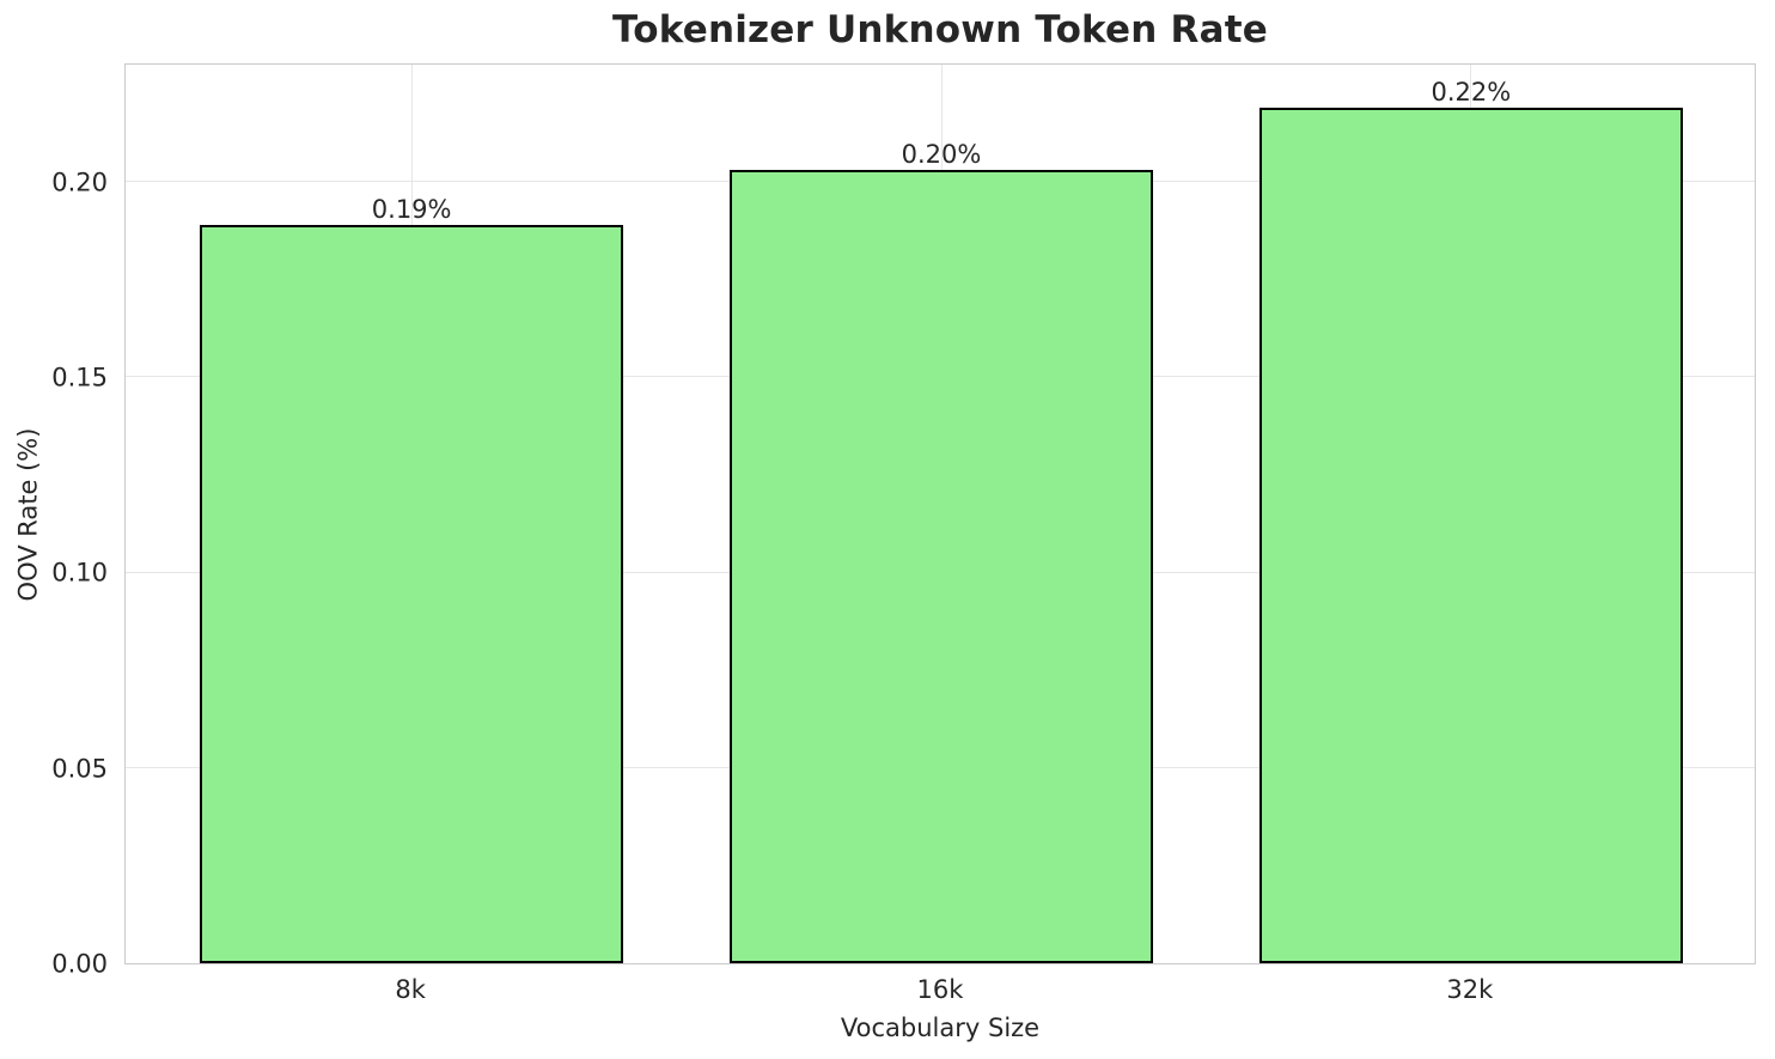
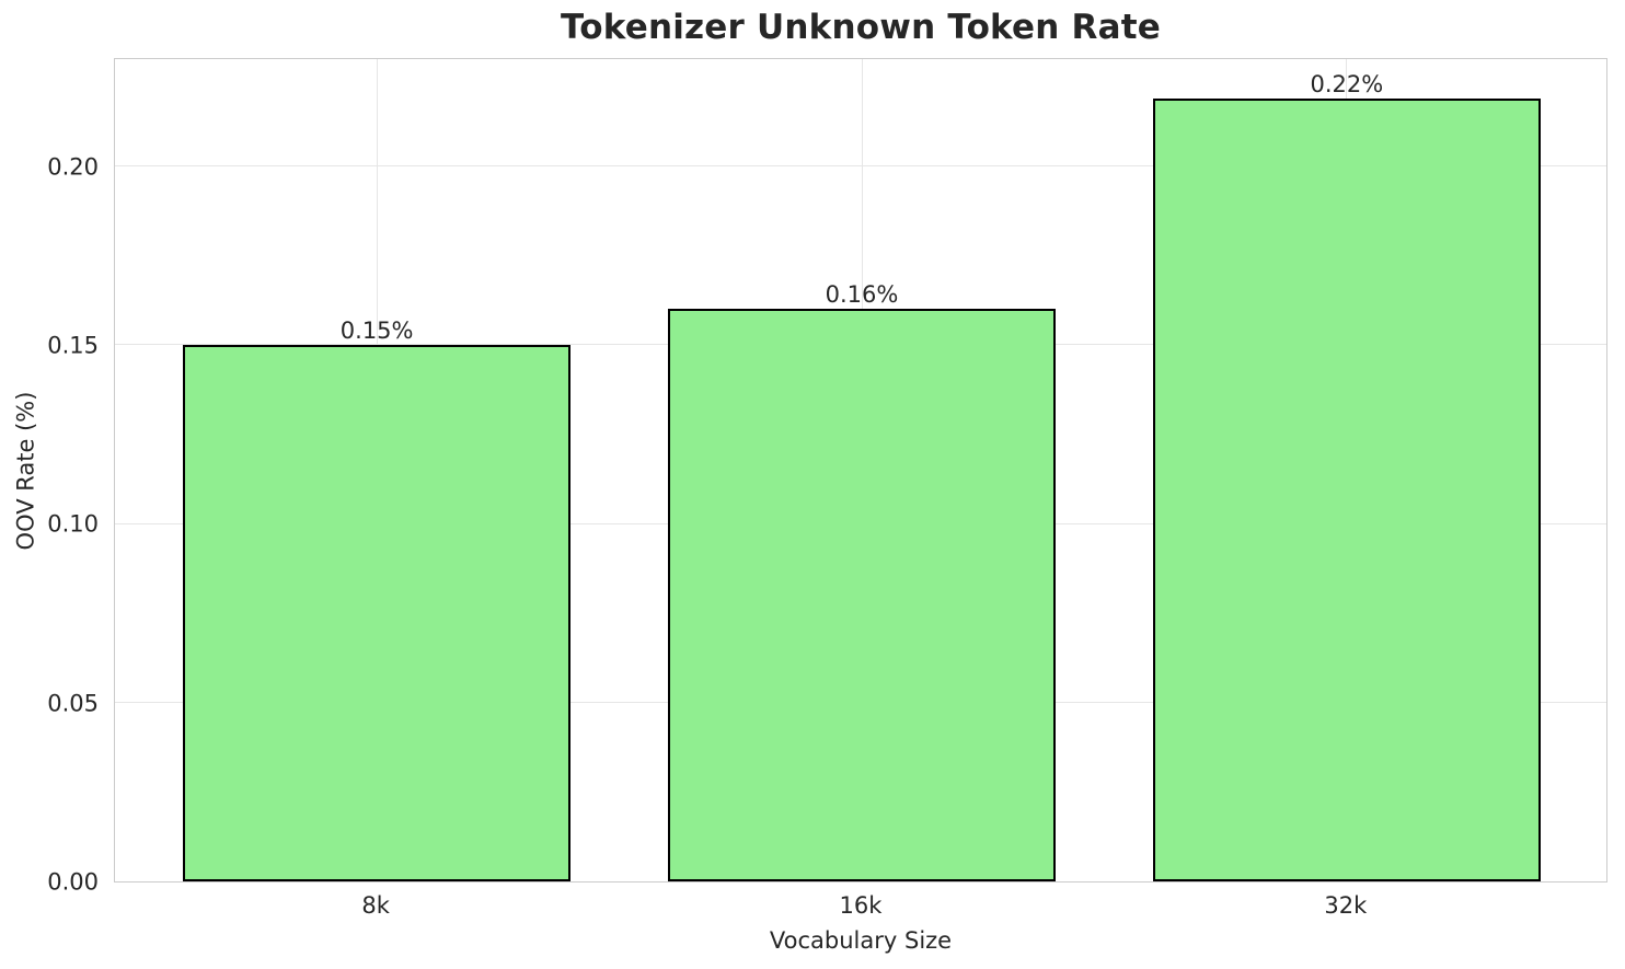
8k: 0.19% -> 0.15%
16k: 0.20% -> 0.16%
